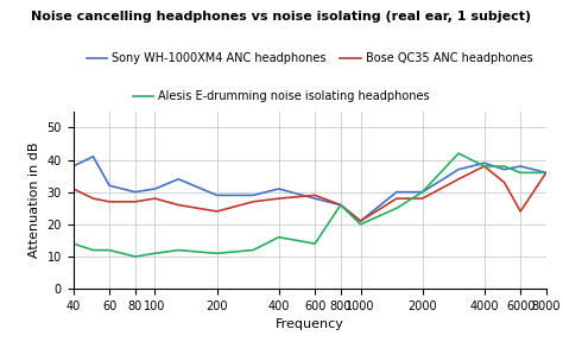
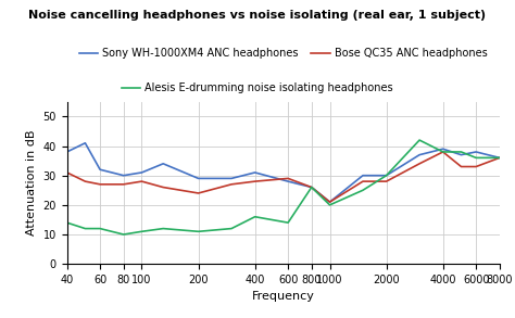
Bose QC35 ANC headphones/6000: 24 -> 33
